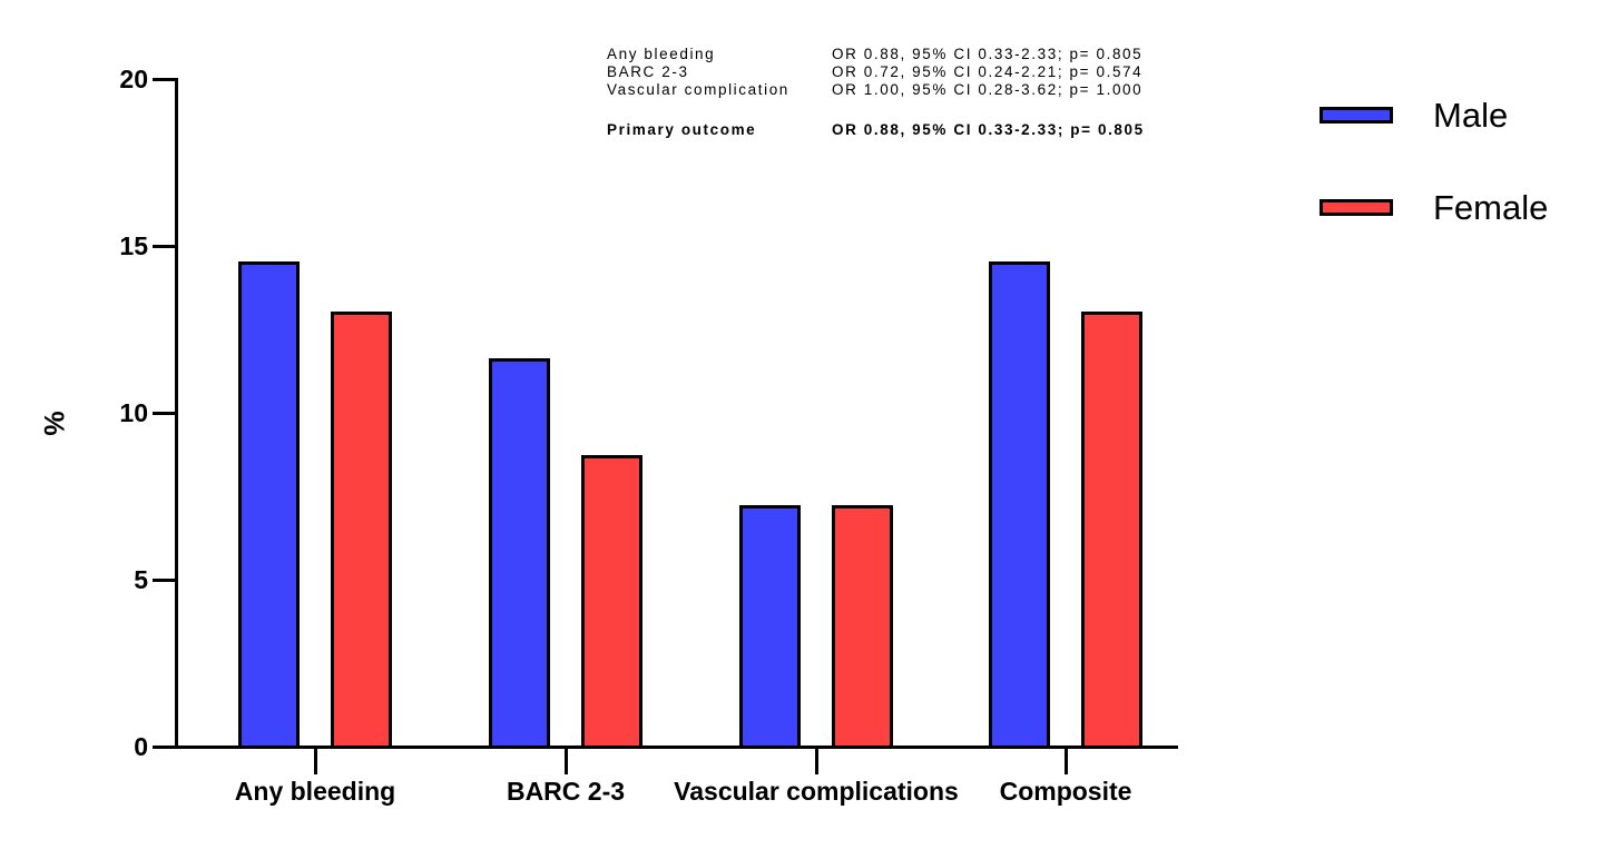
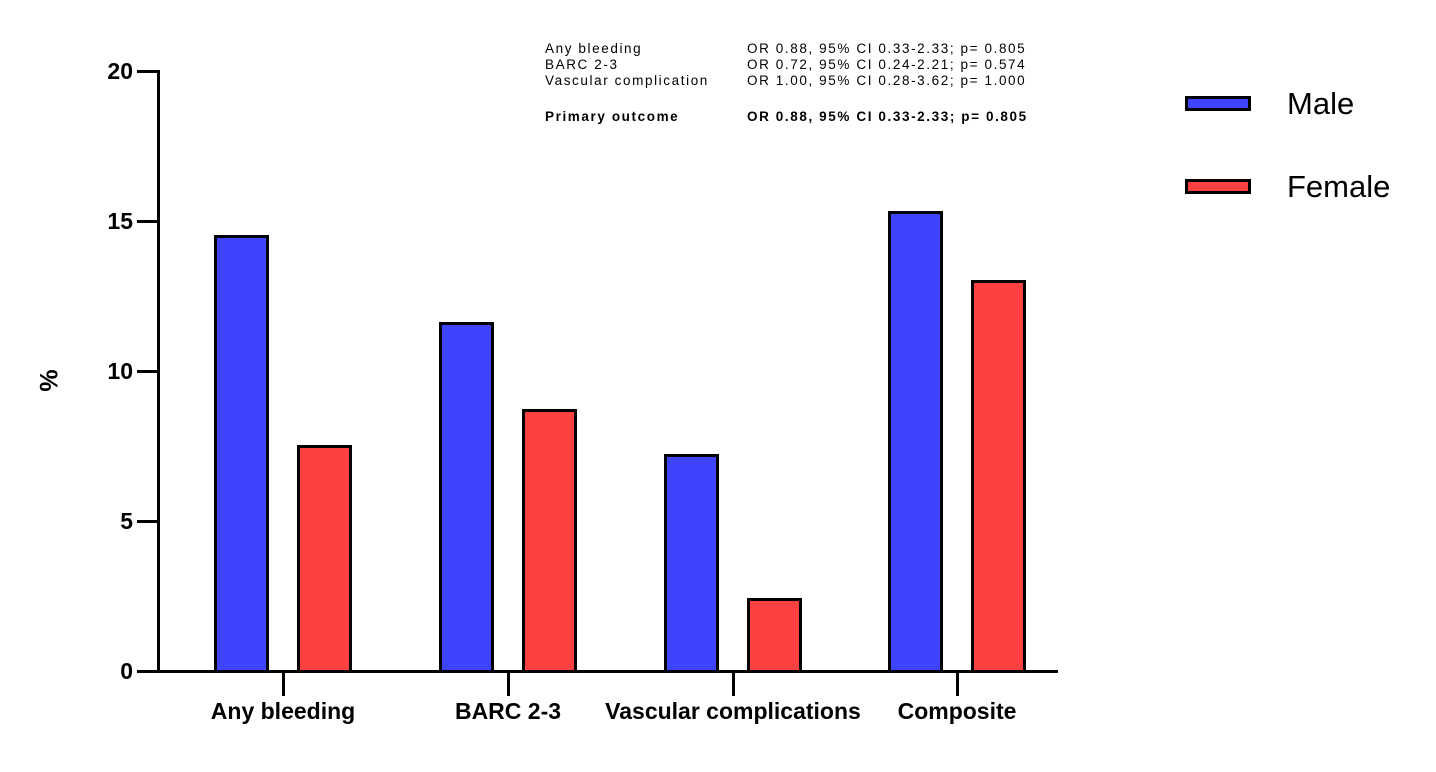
Female/Any bleeding: 13.0 -> 7.5
Female/Vascular complications: 7.2 -> 2.4
Male/Composite: 14.5 -> 15.3
